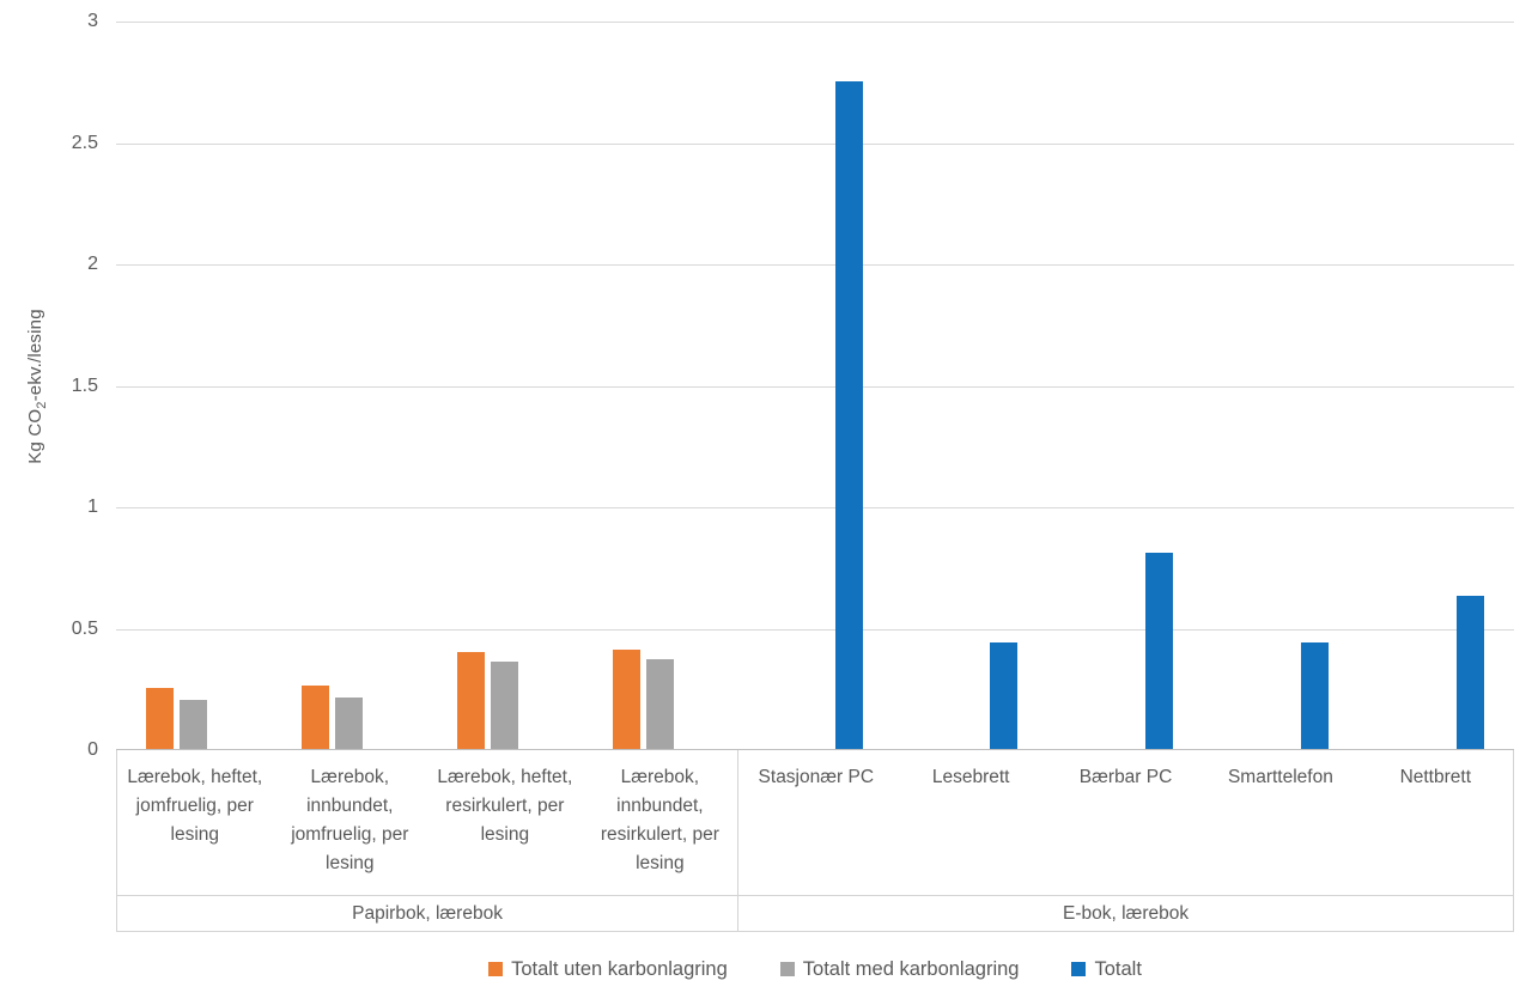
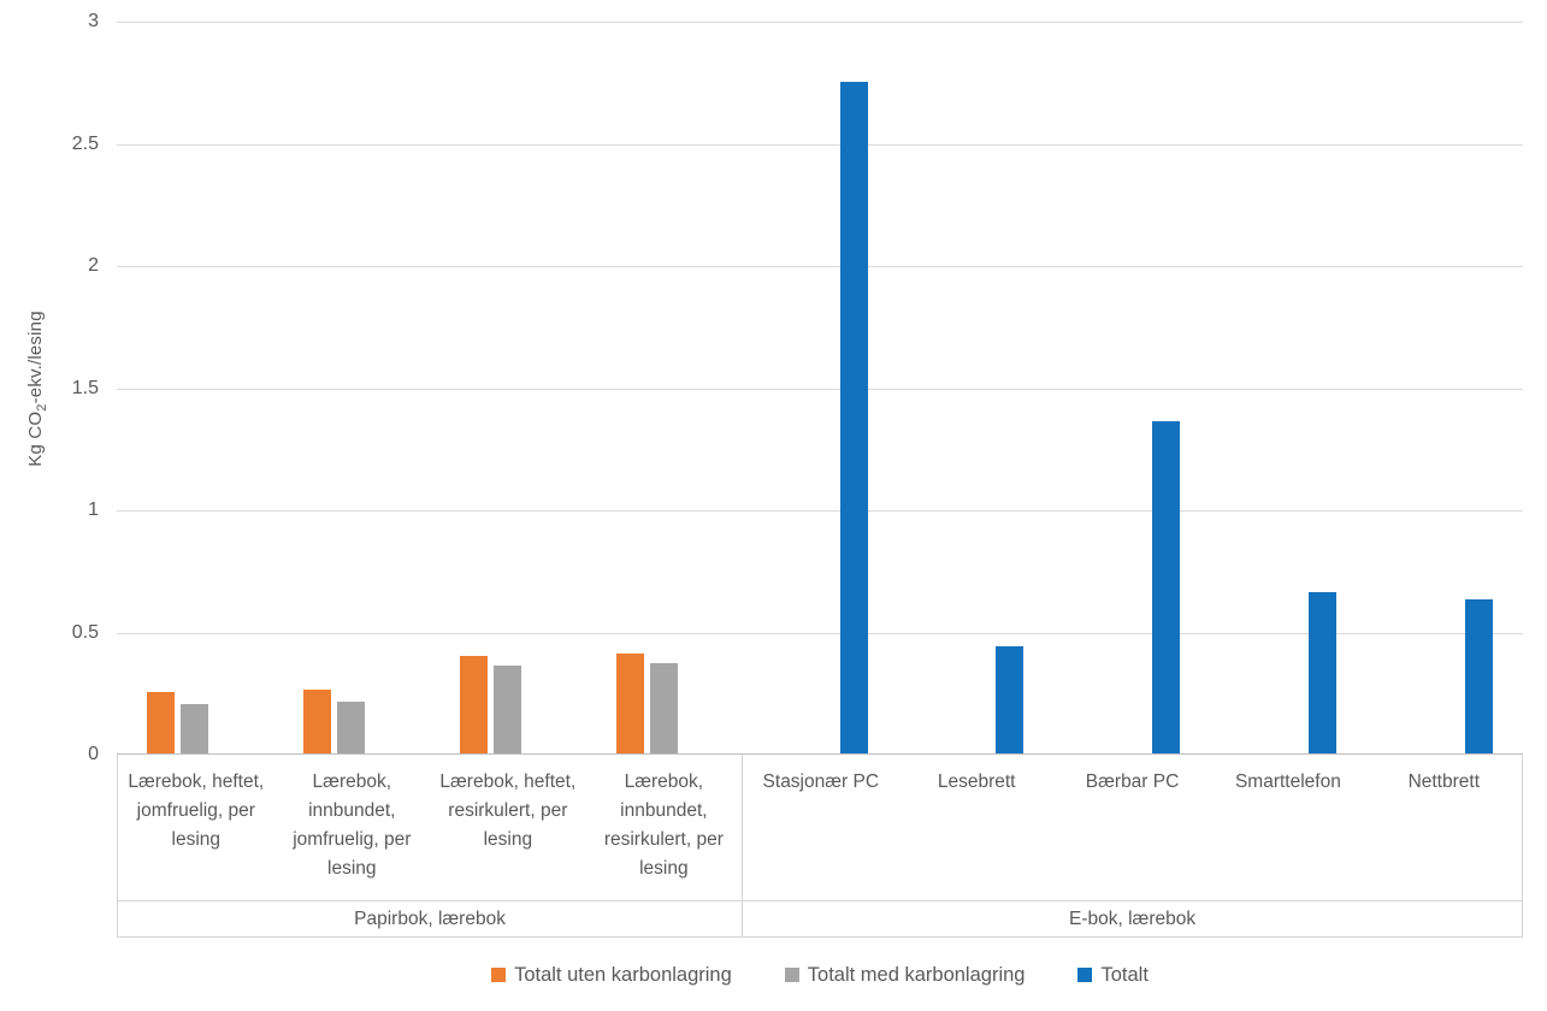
Totalt/Bærbar PC: 0.81 -> 1.36
Totalt/Smarttelefon: 0.44 -> 0.66
